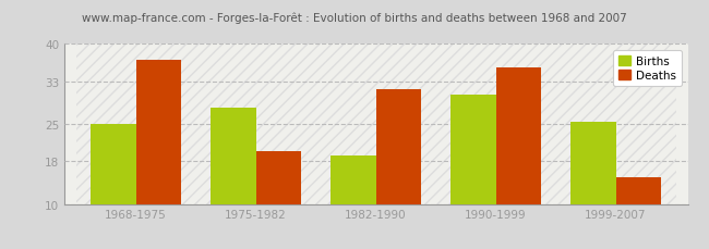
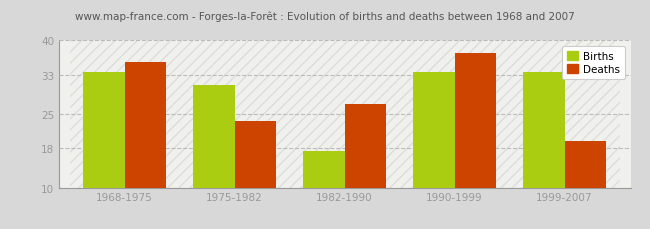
Births/1968-1975: 25.0 -> 33.5
Deaths/1968-1975: 37.0 -> 35.5
Births/1975-1982: 28.0 -> 31.0
Deaths/1975-1982: 20.0 -> 23.5
Births/1982-1990: 19.0 -> 17.5
Deaths/1982-1990: 31.5 -> 27.0
Births/1990-1999: 30.5 -> 33.5
Deaths/1990-1999: 35.5 -> 37.5
Births/1999-2007: 25.5 -> 33.5
Deaths/1999-2007: 15.0 -> 19.5
